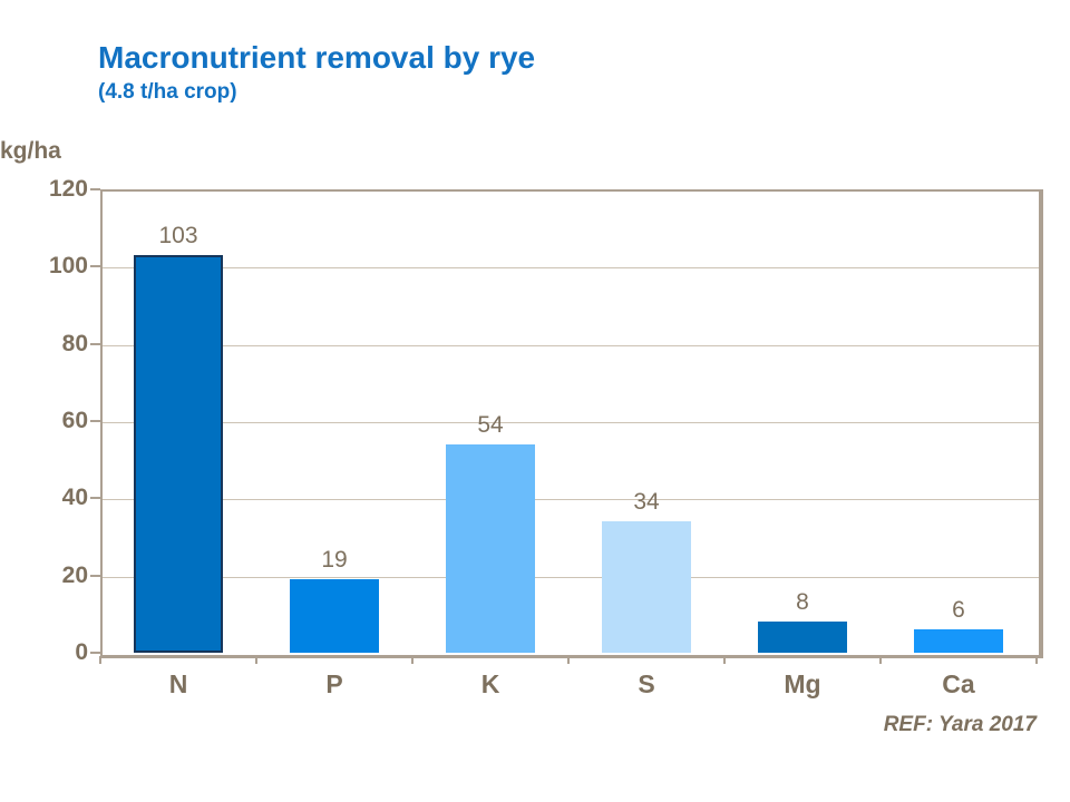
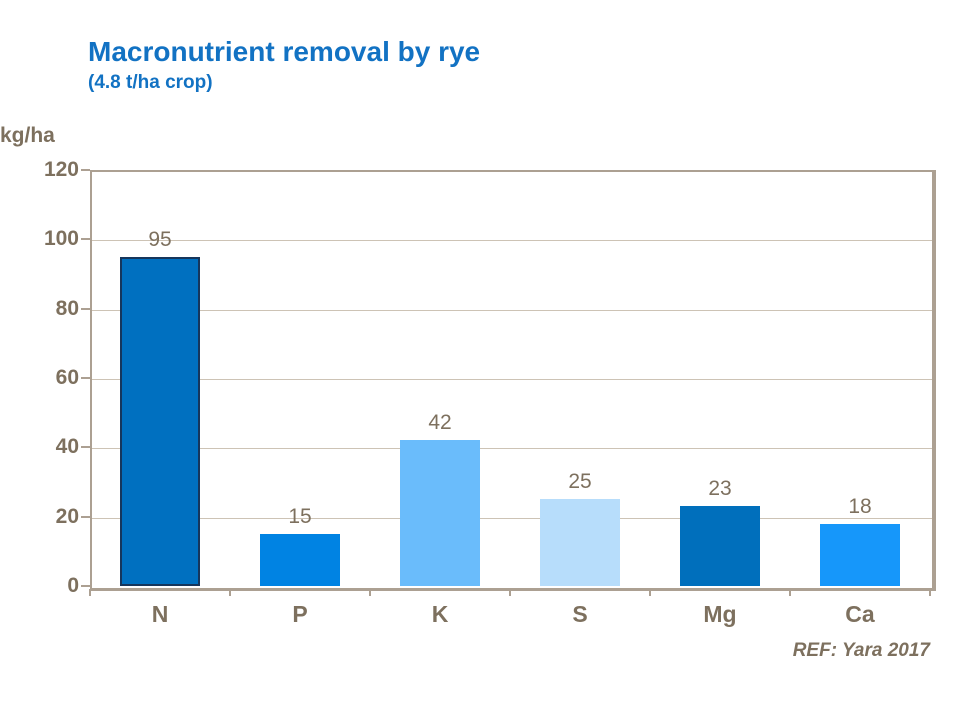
N: 103 -> 95
P: 19 -> 15
K: 54 -> 42
S: 34 -> 25
Mg: 8 -> 23
Ca: 6 -> 18
